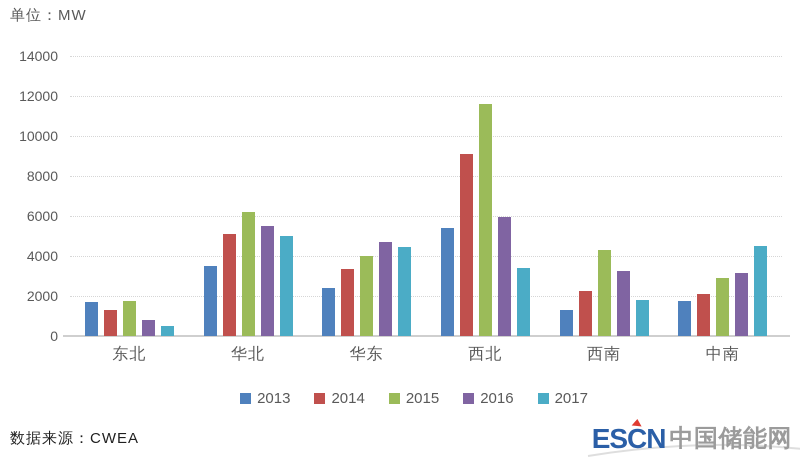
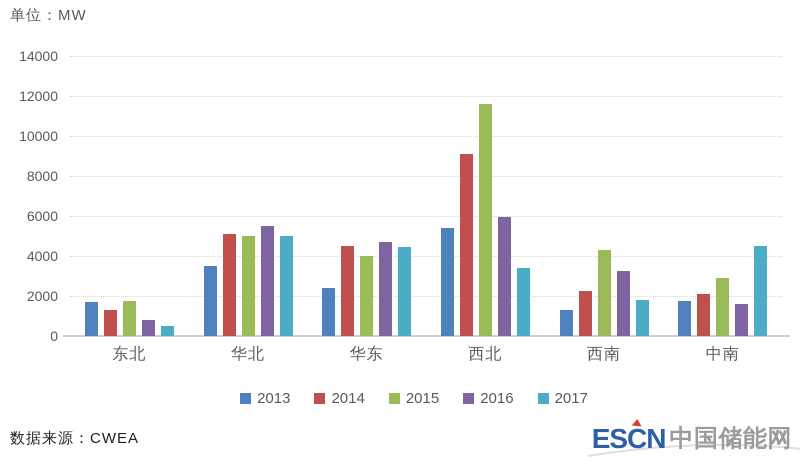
2015/华北: 6200 -> 5000
2014/华东: 3400 -> 4500
2016/中南: 3200 -> 1600
